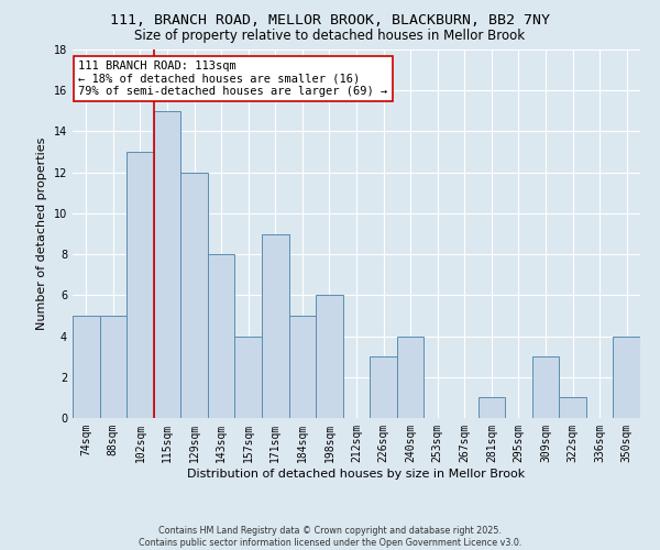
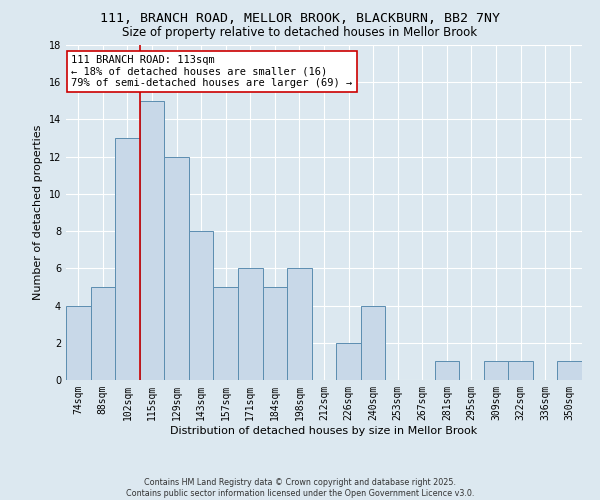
74sqm: 5 -> 4
157sqm: 4 -> 5
171sqm: 9 -> 6
226sqm: 3 -> 2
309sqm: 3 -> 1
350sqm: 4 -> 1
